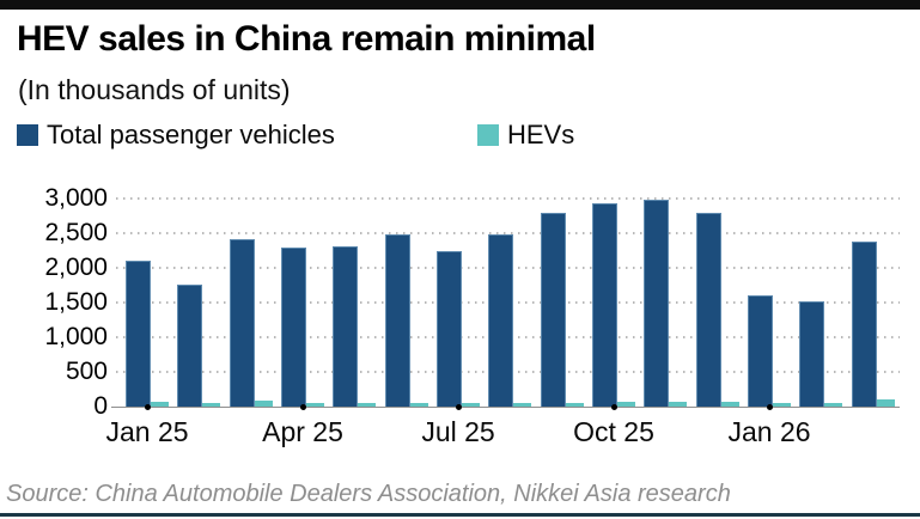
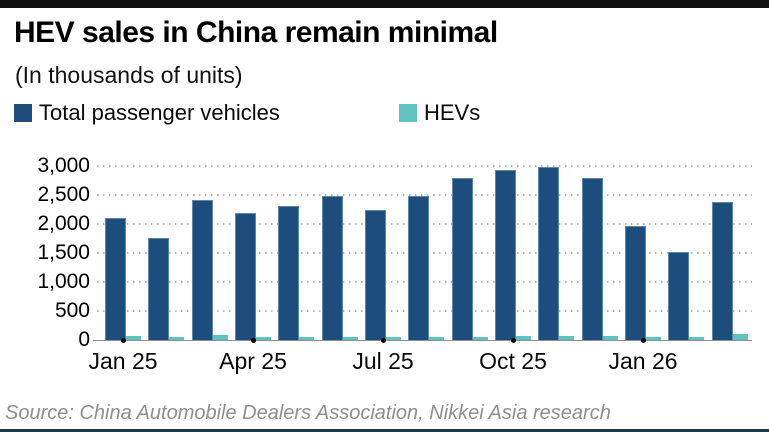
Total passenger vehicles/Apr 25: 2300 -> 2200
Total passenger vehicles/Jan 26: 1600 -> 2000
